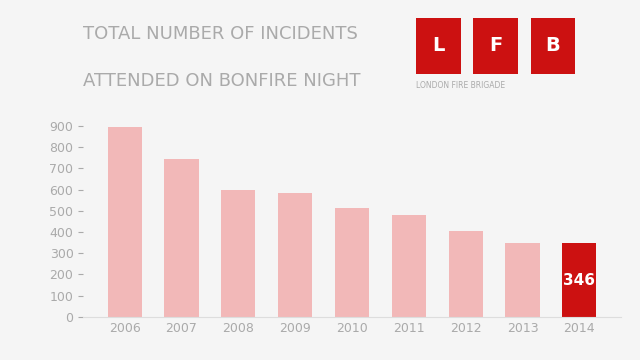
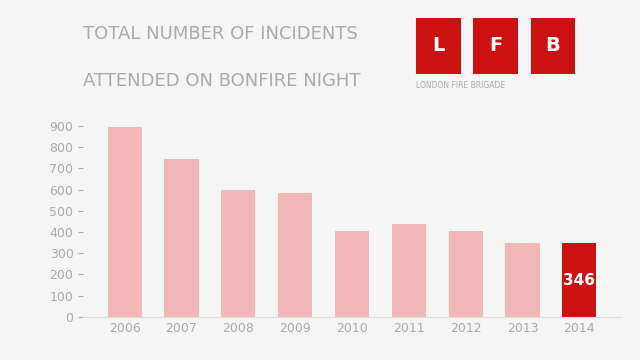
2010: 511 -> 405
2011: 478 -> 440
